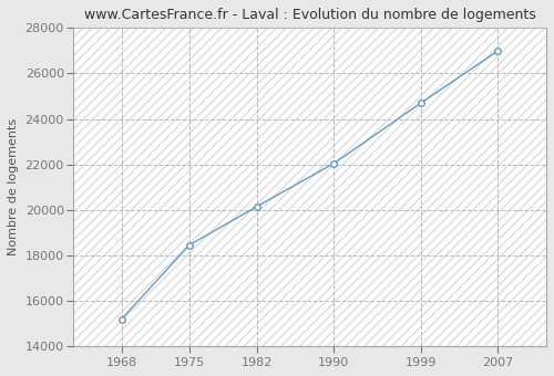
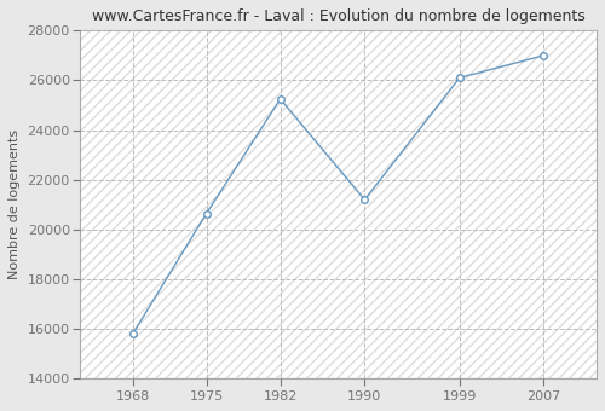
1968: 15200 -> 15800
1975: 18450 -> 20650
1982: 20150 -> 25250
1990: 22050 -> 21200
1999: 24700 -> 26100
